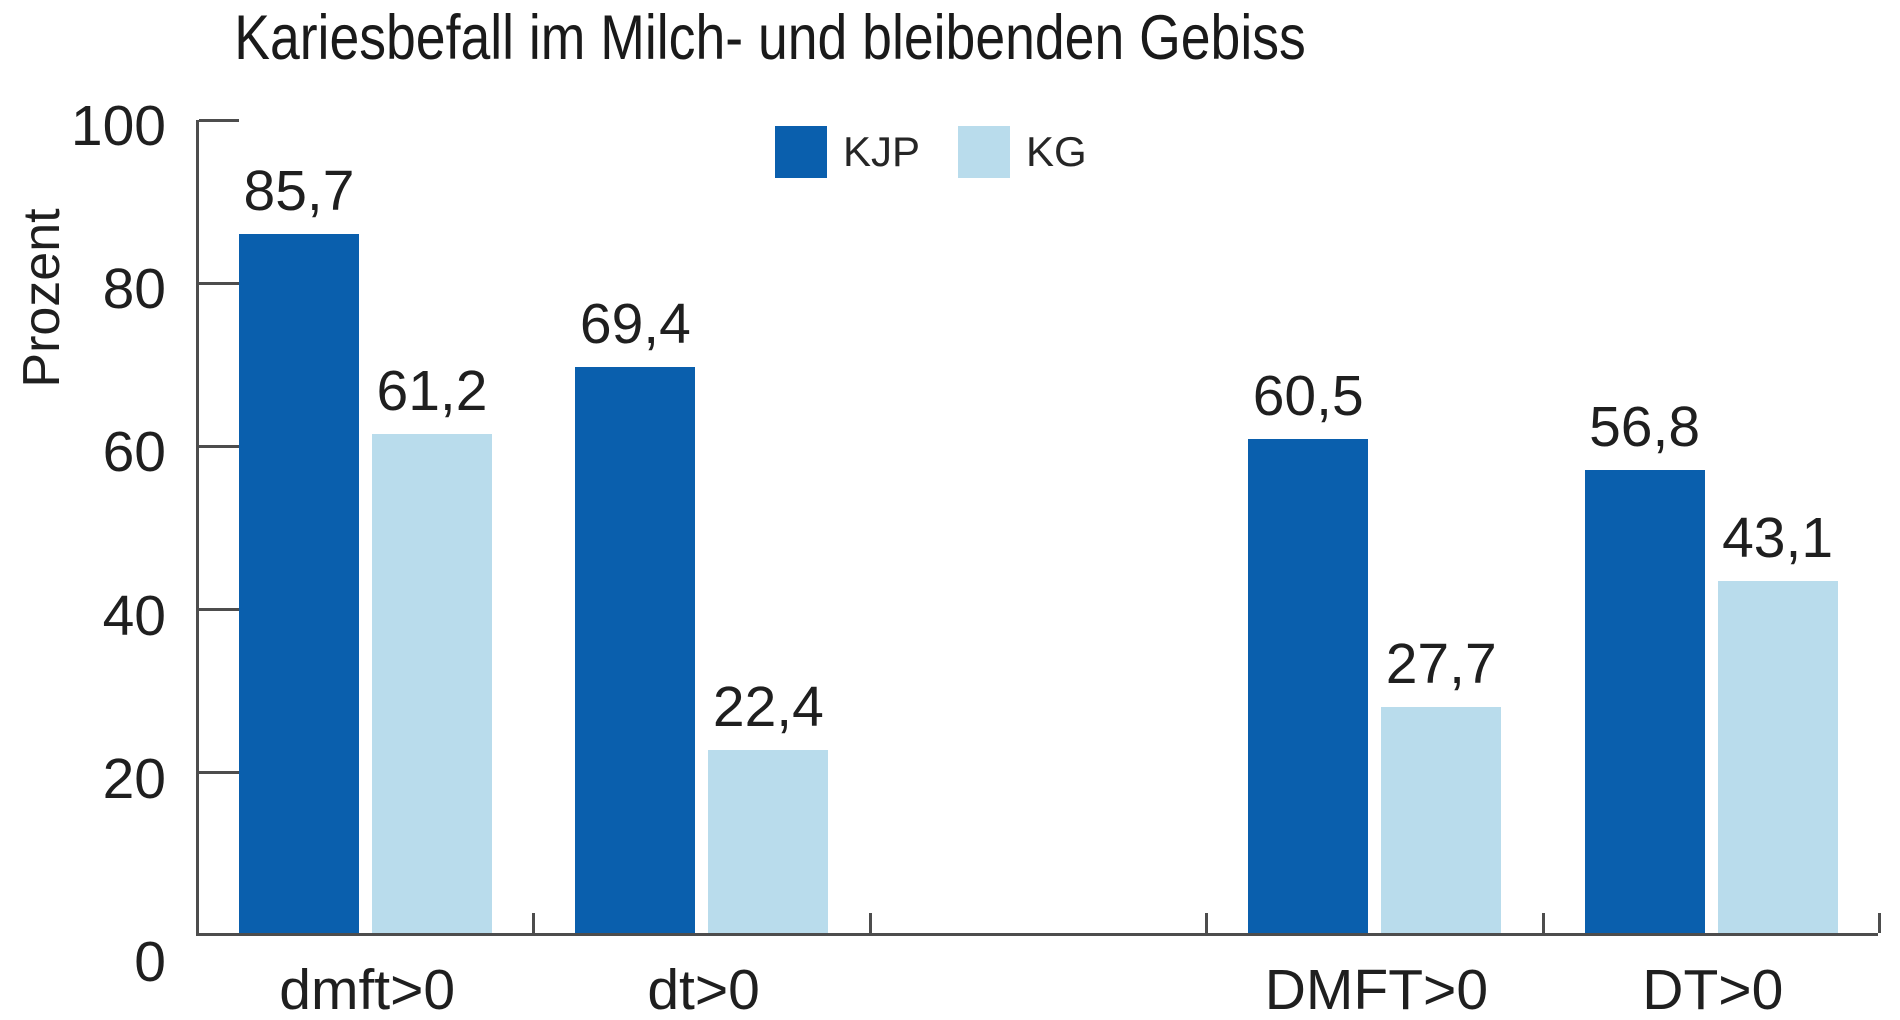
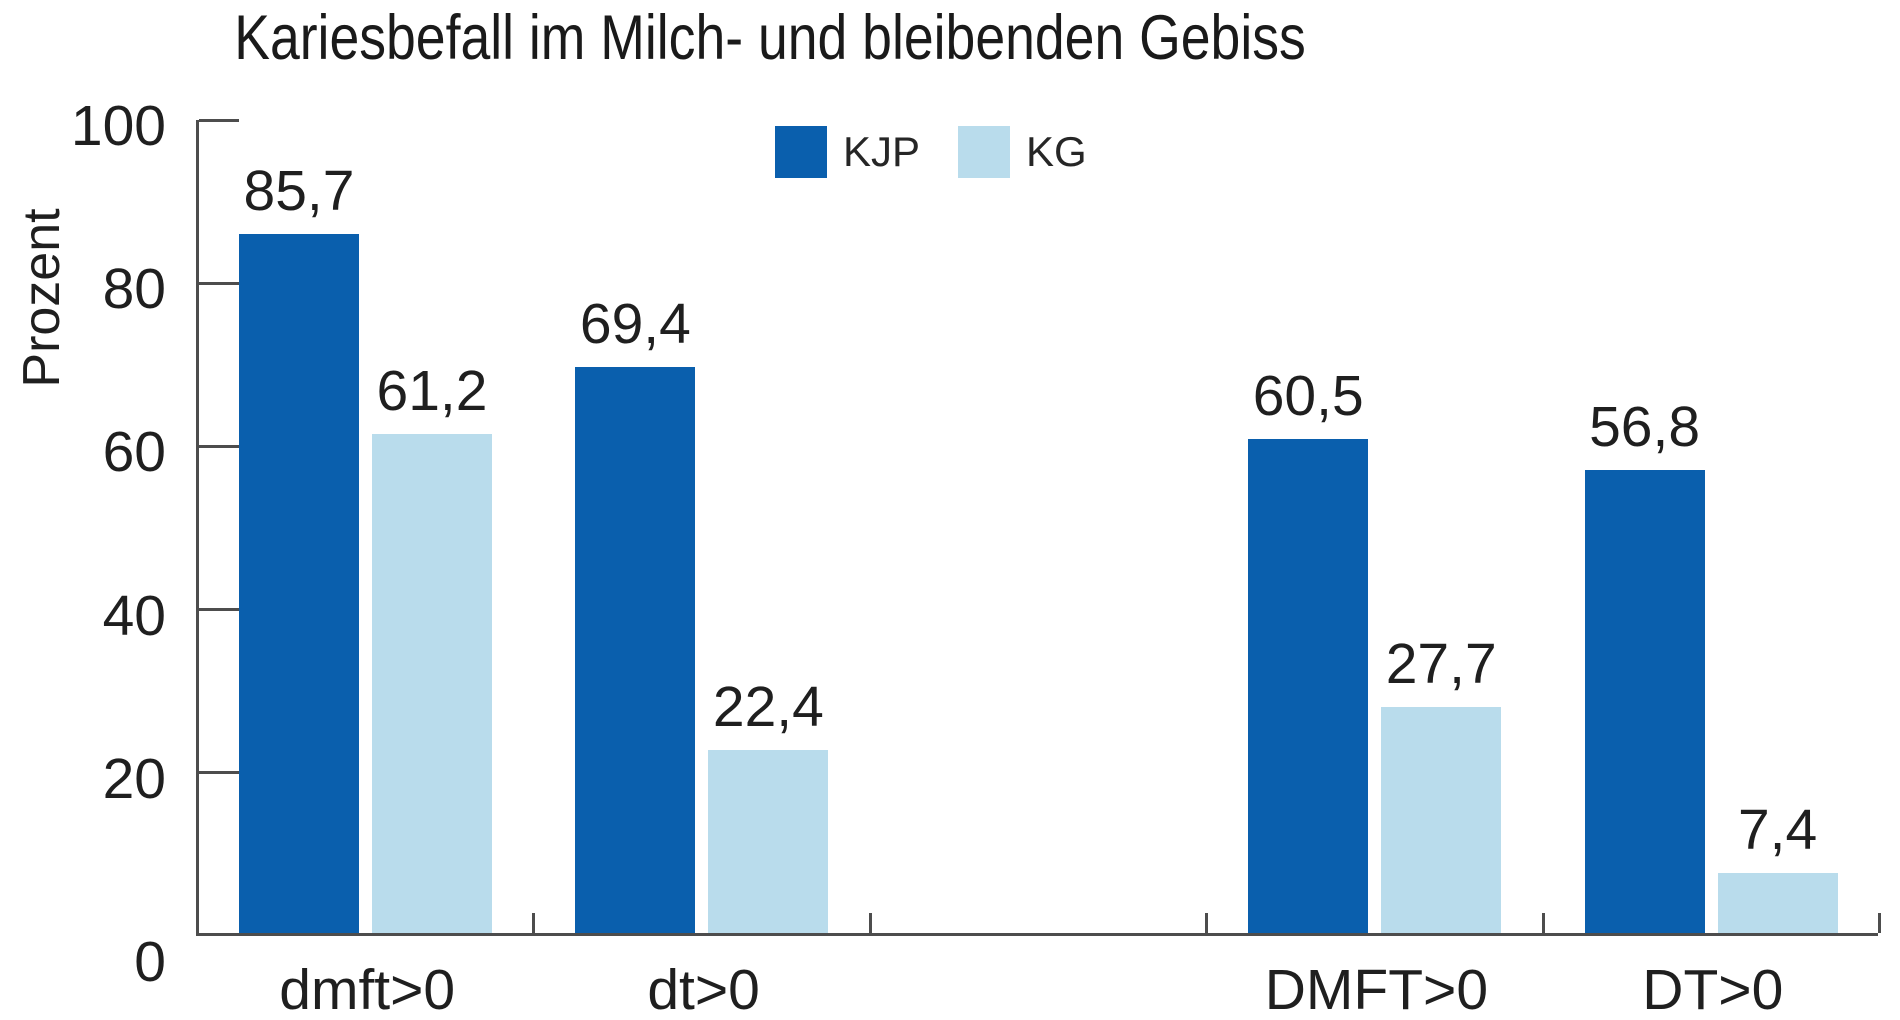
KG/DT>0: 43,1 -> 7,4
